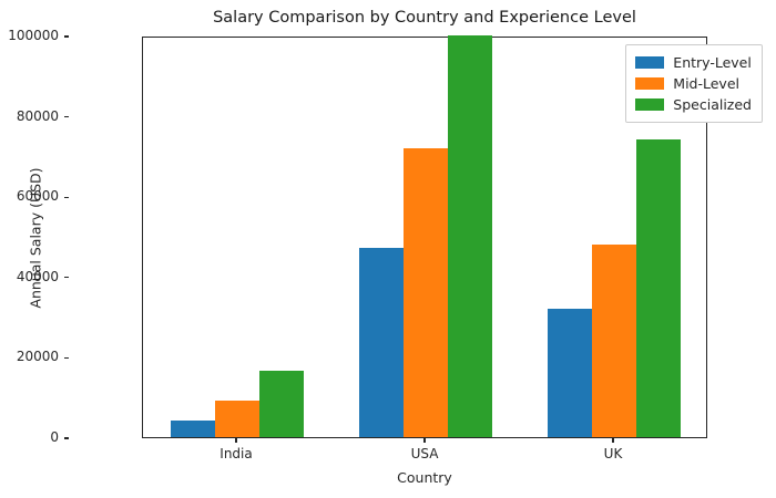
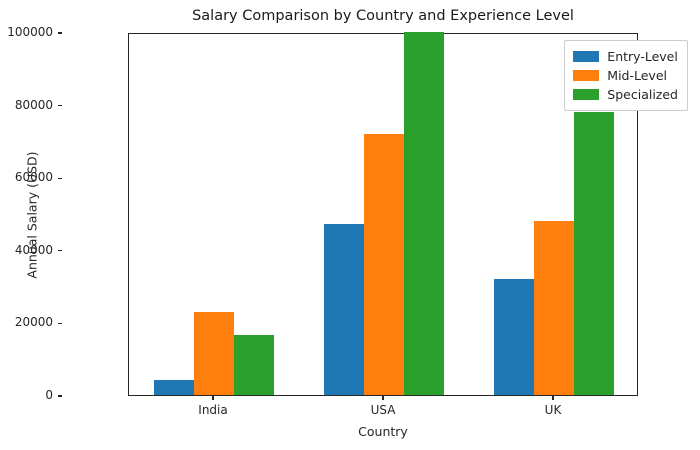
Mid-Level/India: 9000 -> 23000
Specialized/UK: 74000 -> 78000
